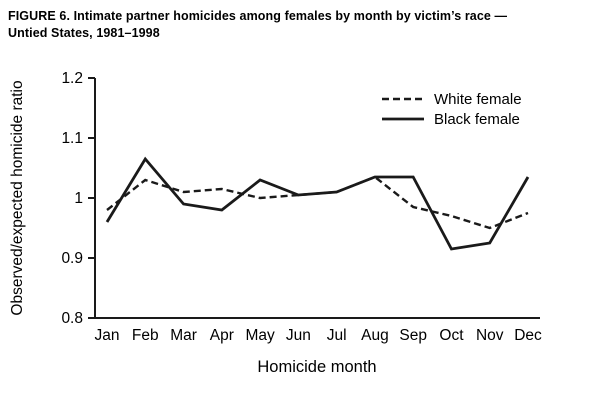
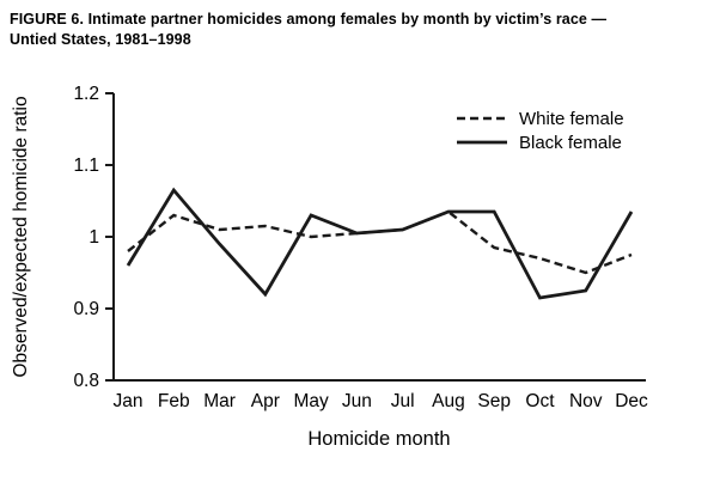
Black female/Apr: 0.98 -> 0.92
